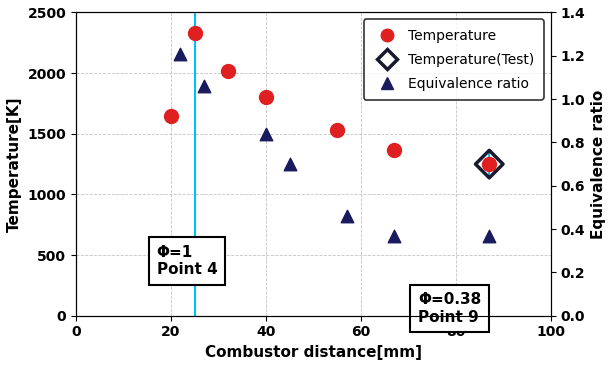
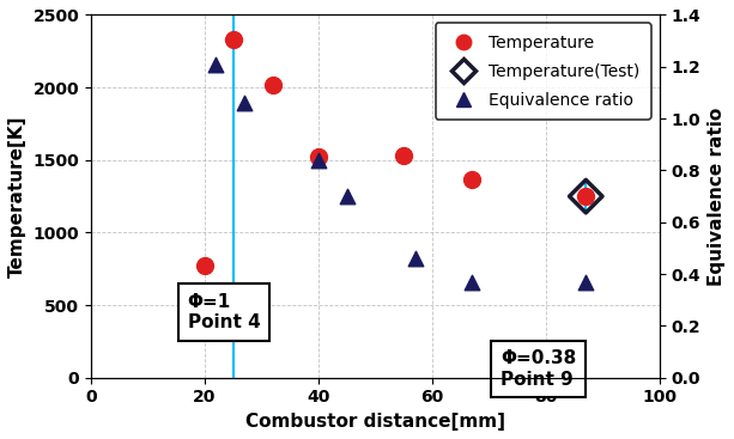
Temperature/20: 1650 -> 770
Temperature/40: 1800 -> 1520
